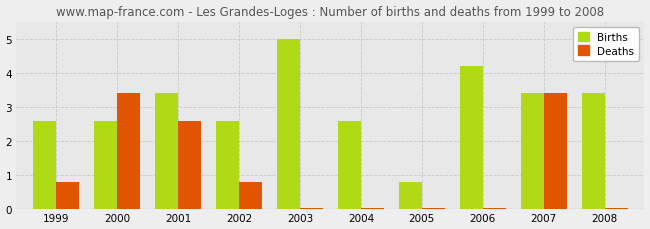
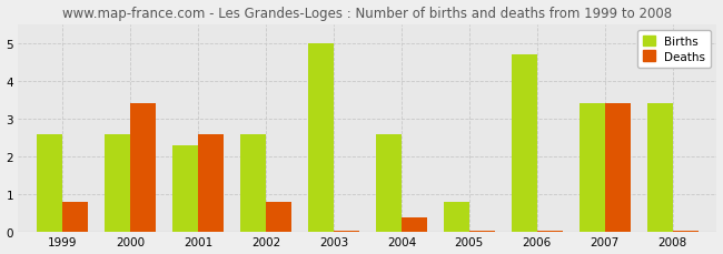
Births/2001: 3.4 -> 2.3
Deaths/2004: 0.04 -> 0.40
Births/2006: 4.2 -> 4.7
